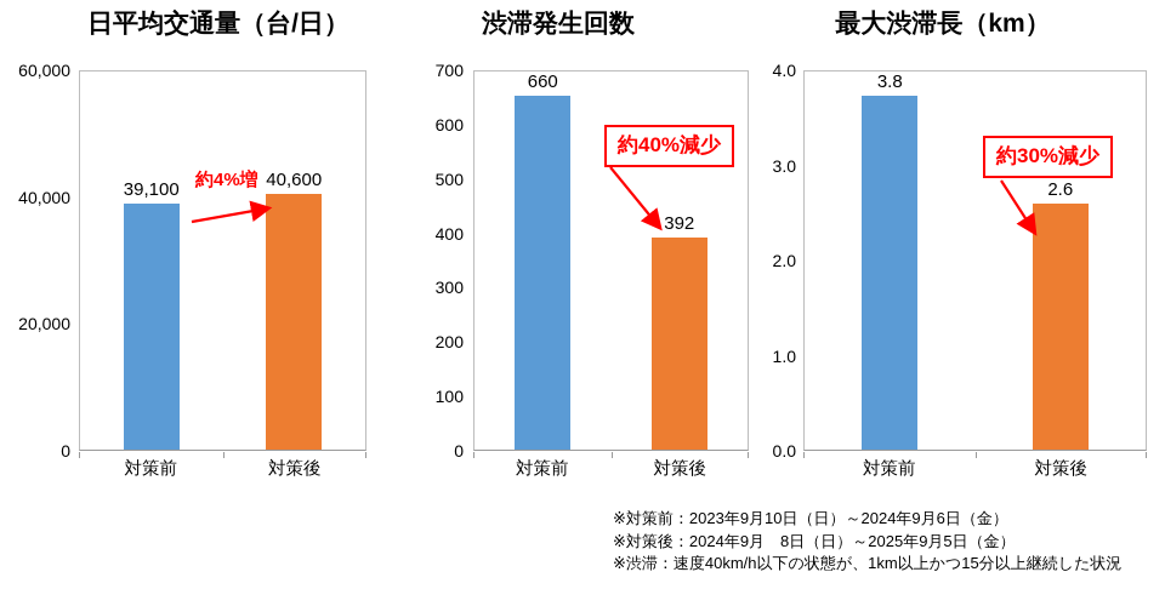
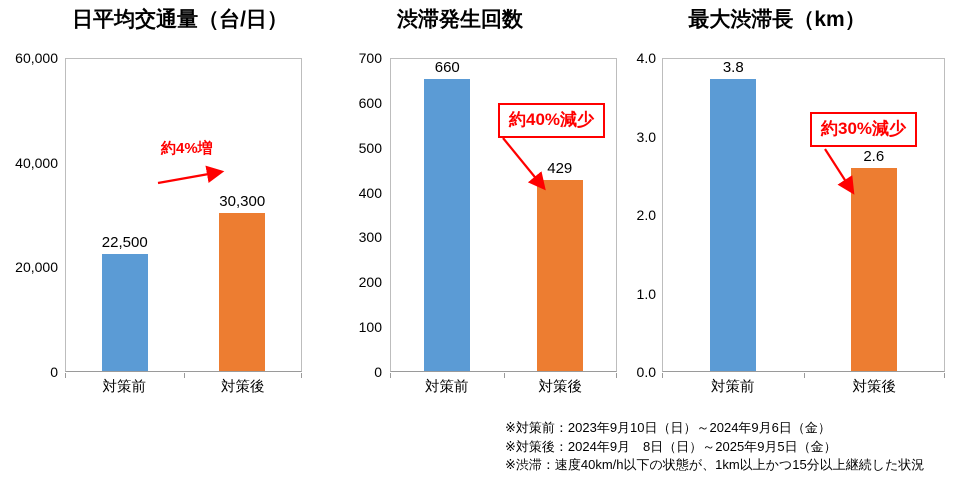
日平均交通量（台/日）/対策前: 39,100 -> 22,500
日平均交通量（台/日）/対策後: 40,600 -> 30,300
渋滞発生回数/対策後: 392 -> 429
